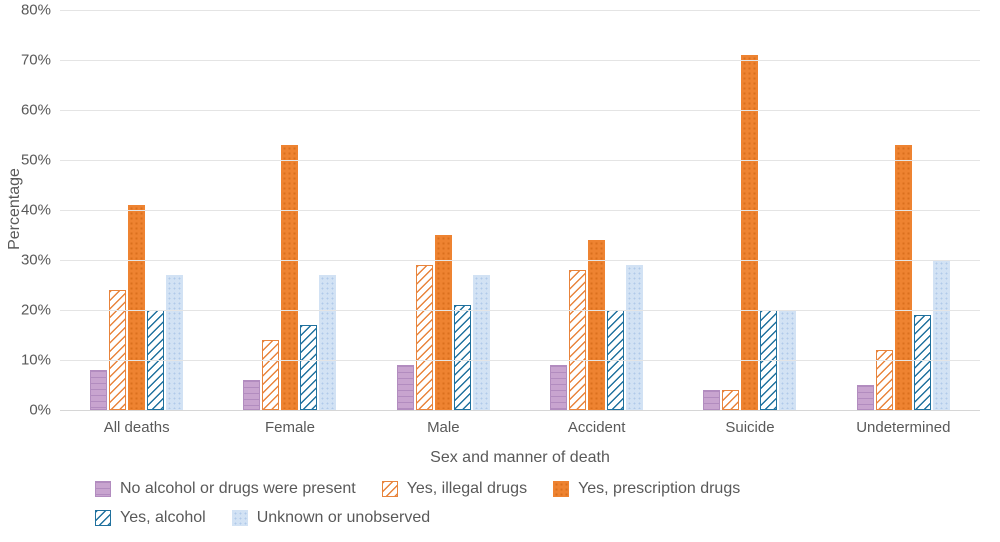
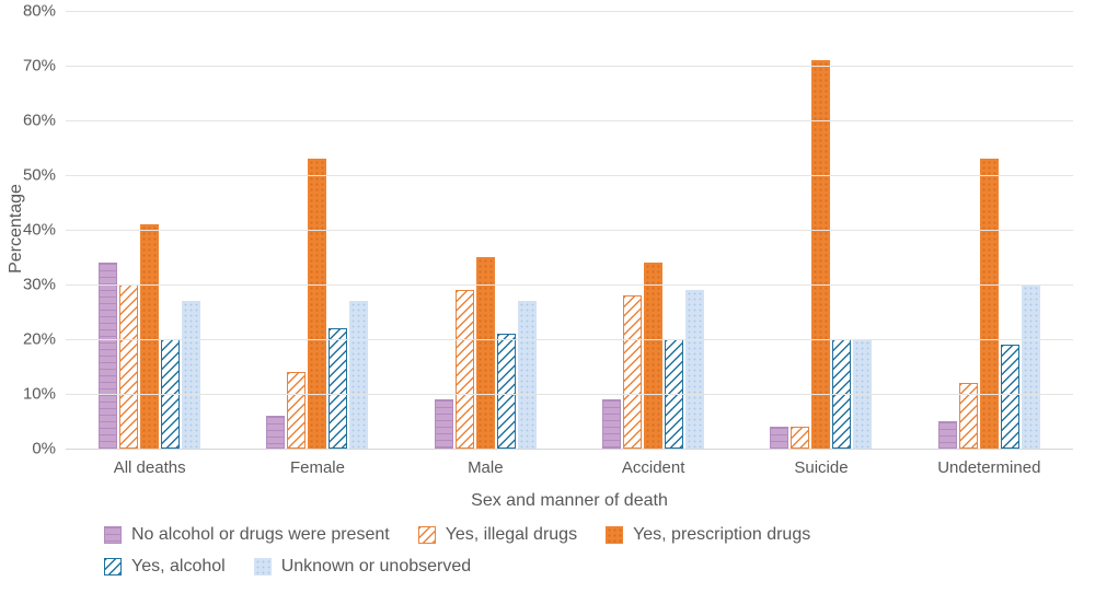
No alcohol or drugs were present/All deaths: 8% -> 34%
Yes, illegal drugs/All deaths: 24% -> 30%
Yes, alcohol/Female: 17% -> 22%
